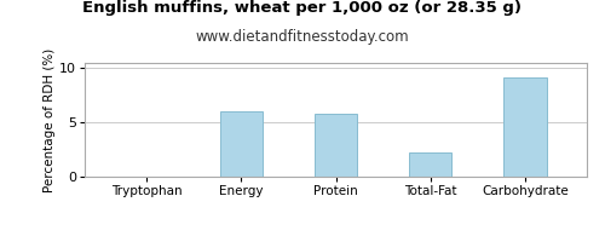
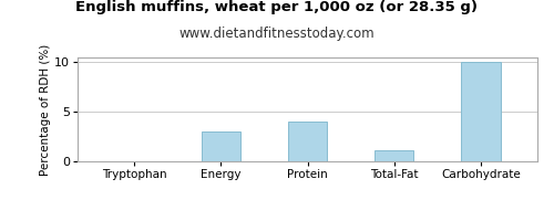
Energy: 6.0 -> 3.0
Protein: 5.8 -> 4.0
Total-Fat: 2.2 -> 1.1
Carbohydrate: 9.2 -> 10.0
